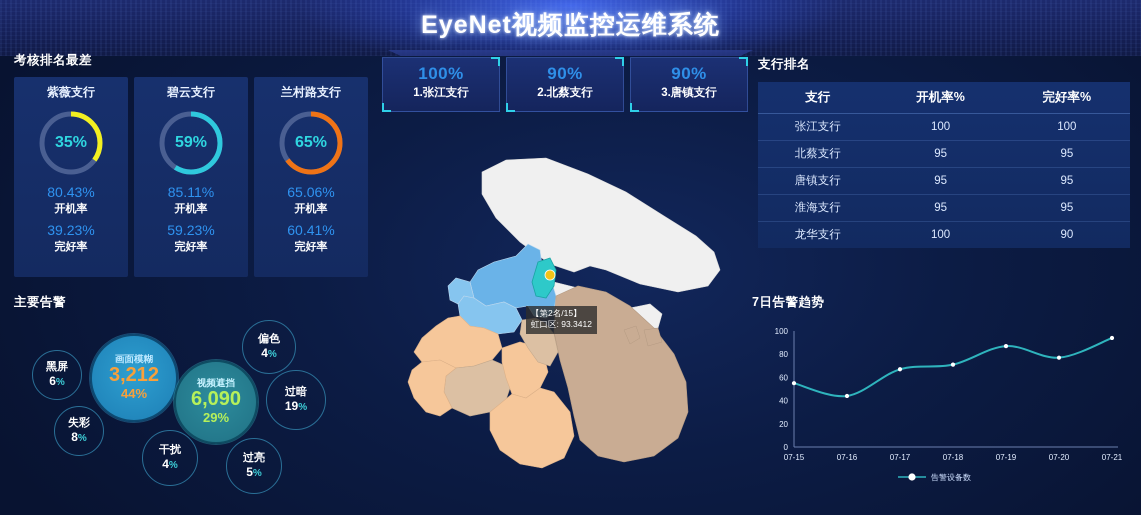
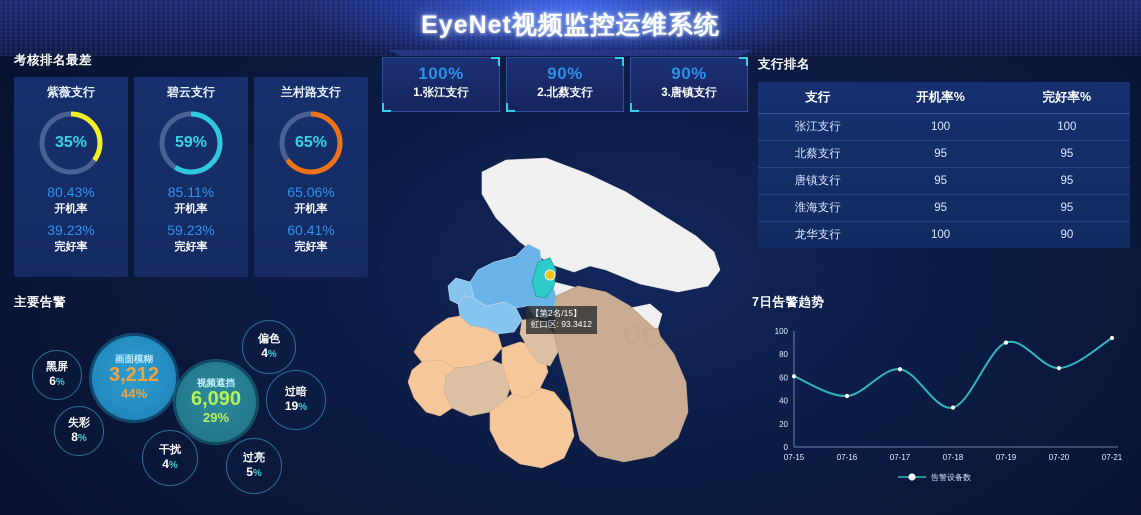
07-15: 55 -> 61
07-18: 71 -> 34
07-19: 87 -> 90
07-20: 77 -> 68
